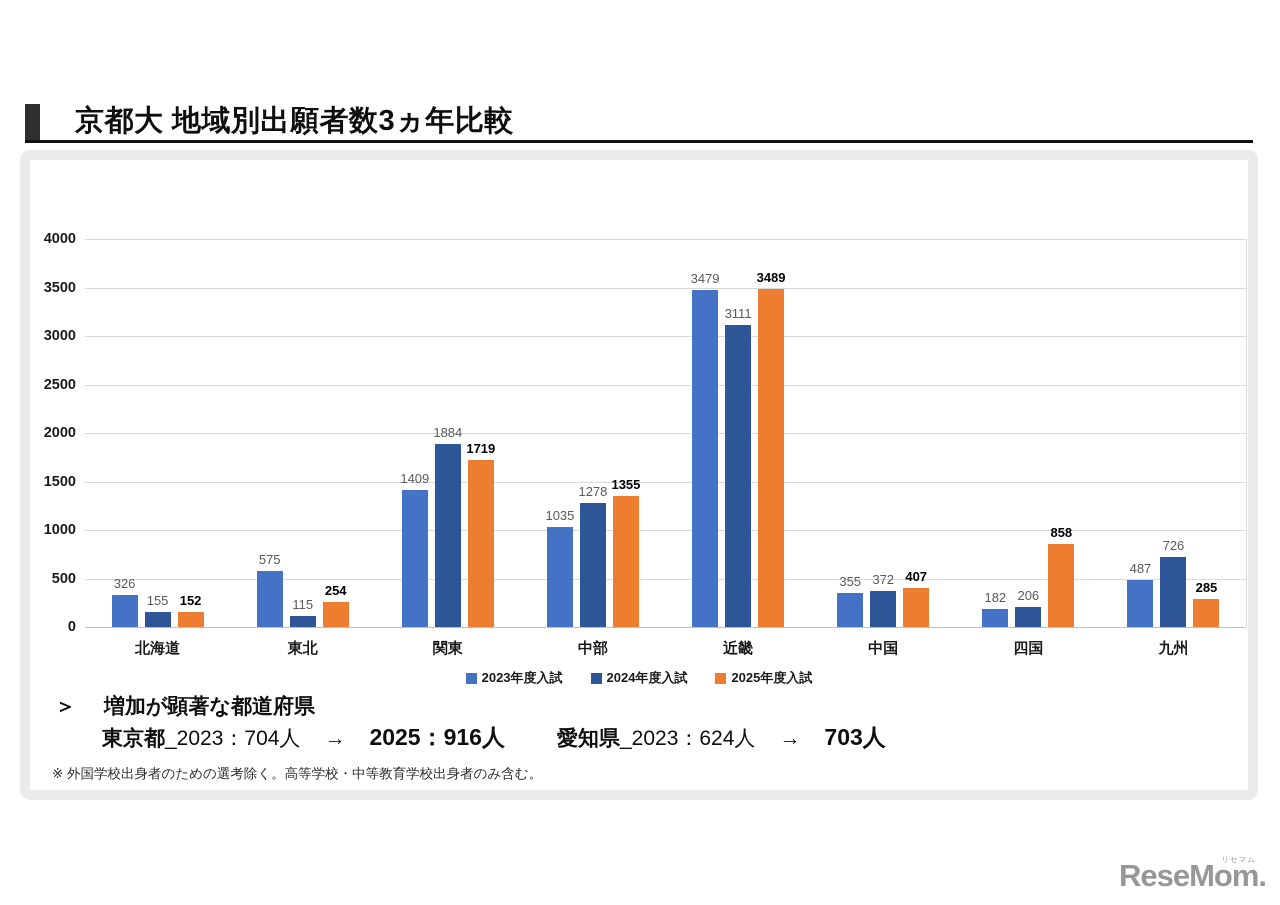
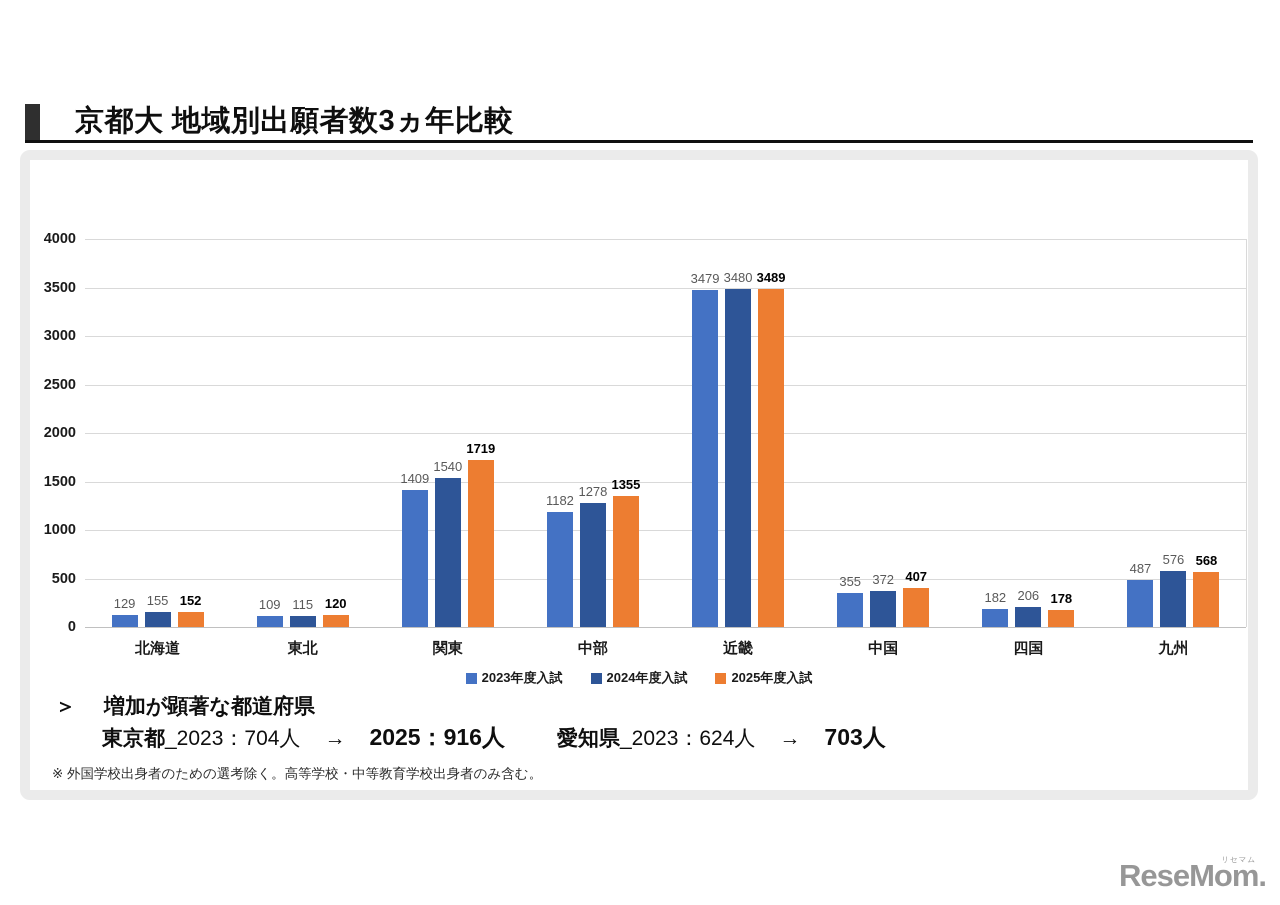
2023年度入試/北海道: 326 -> 129
2023年度入試/東北: 575 -> 109
2025年度入試/東北: 254 -> 120
2024年度入試/関東: 1884 -> 1540
2023年度入試/中部: 1035 -> 1182
2024年度入試/近畿: 3111 -> 3480
2025年度入試/四国: 858 -> 178
2024年度入試/九州: 726 -> 576
2025年度入試/九州: 285 -> 568
